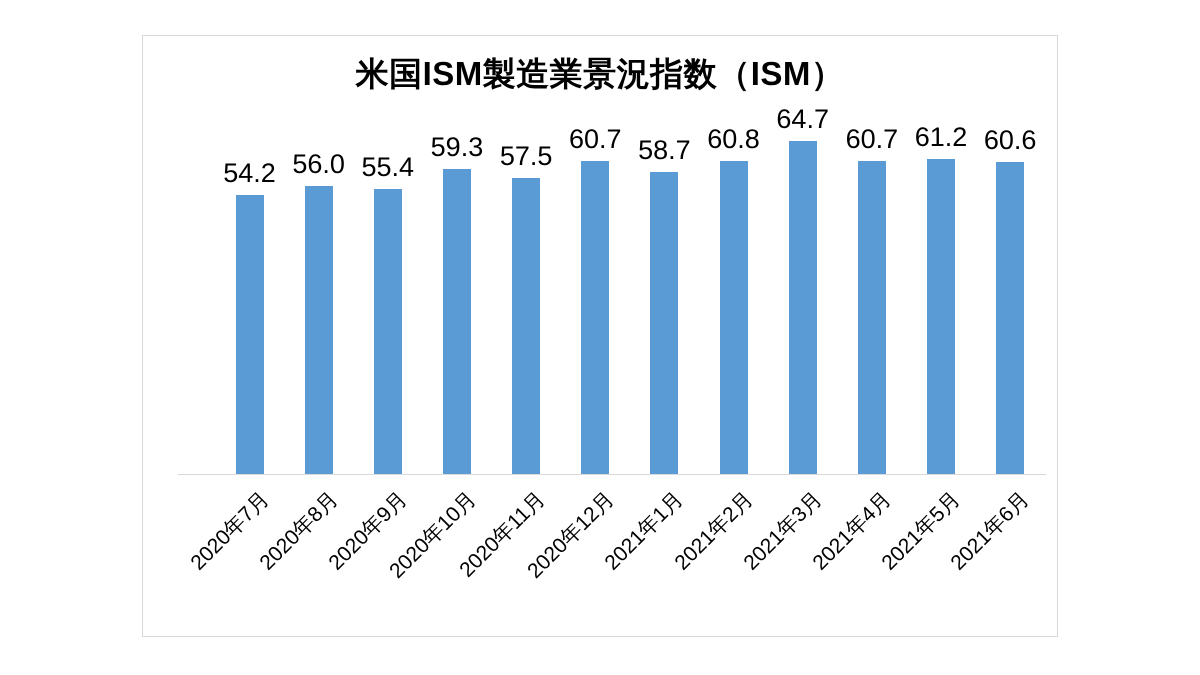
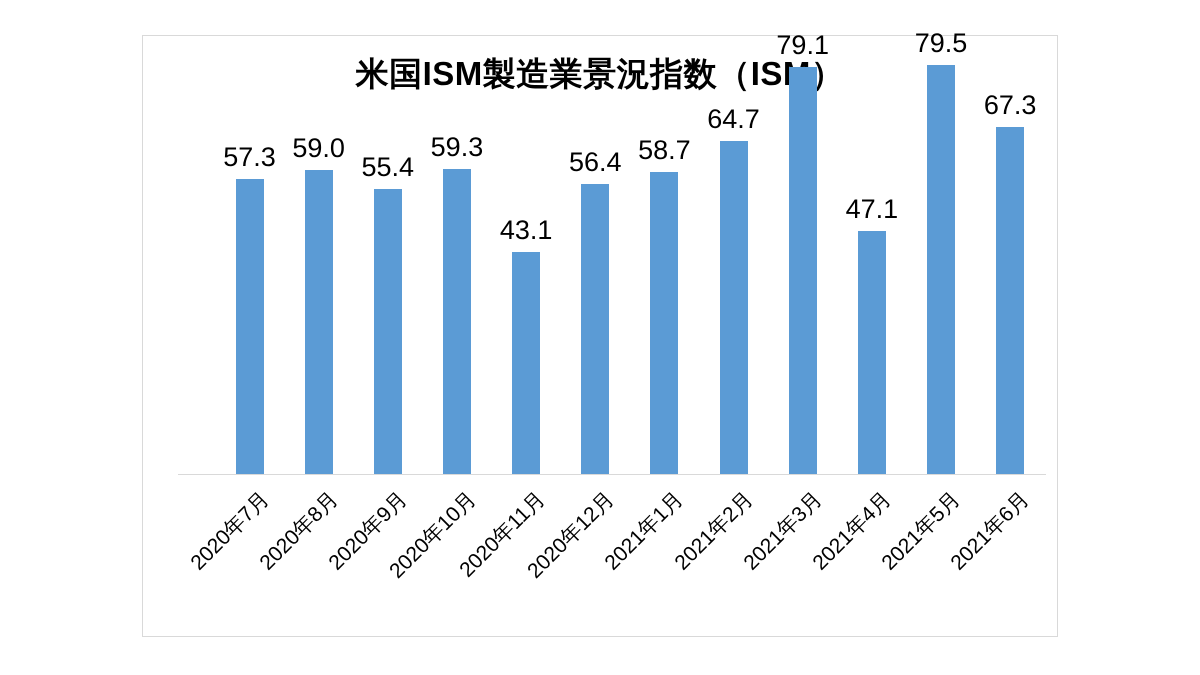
2020年7月: 54.2 -> 57.3
2020年8月: 56.0 -> 59.0
2020年11月: 57.5 -> 43.1
2020年12月: 60.7 -> 56.4
2021年2月: 60.8 -> 64.7
2021年3月: 64.7 -> 79.1
2021年4月: 60.7 -> 47.1
2021年5月: 61.2 -> 79.5
2021年6月: 60.6 -> 67.3
